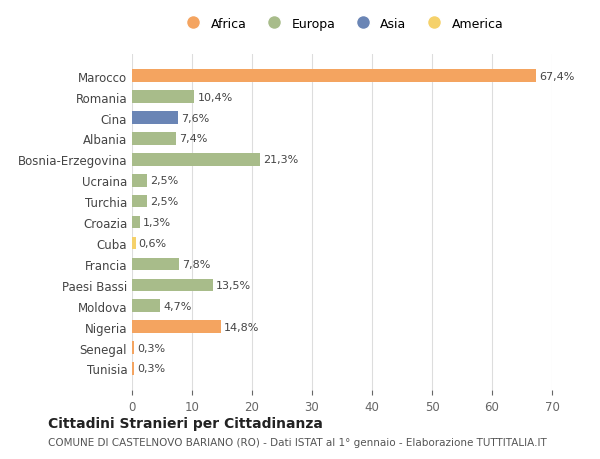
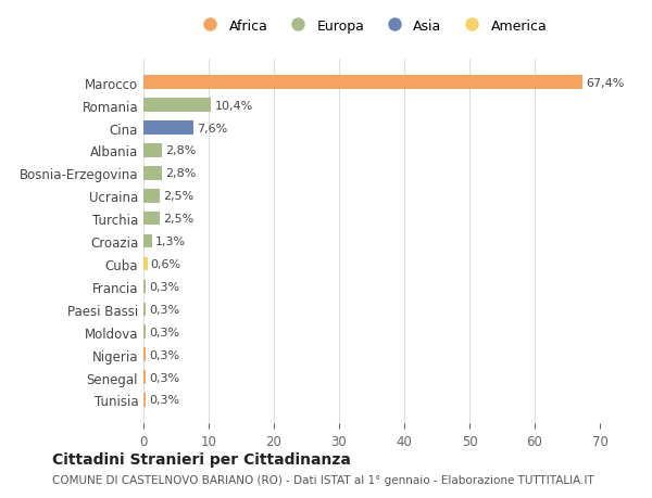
Albania: 7,4% -> 2,8%
Bosnia-Erzegovina: 21,3% -> 2,8%
Francia: 7,8% -> 0,3%
Paesi Bassi: 13,5% -> 0,3%
Moldova: 4,7% -> 0,3%
Nigeria: 14,8% -> 0,3%
